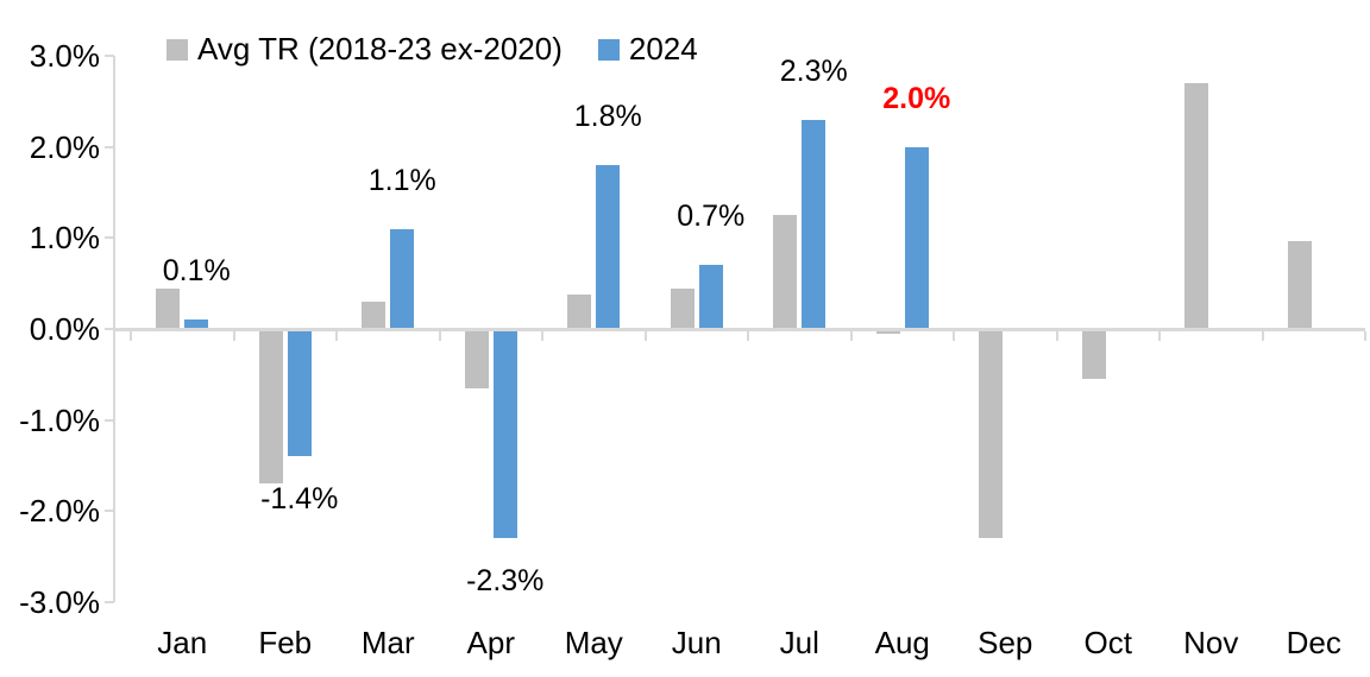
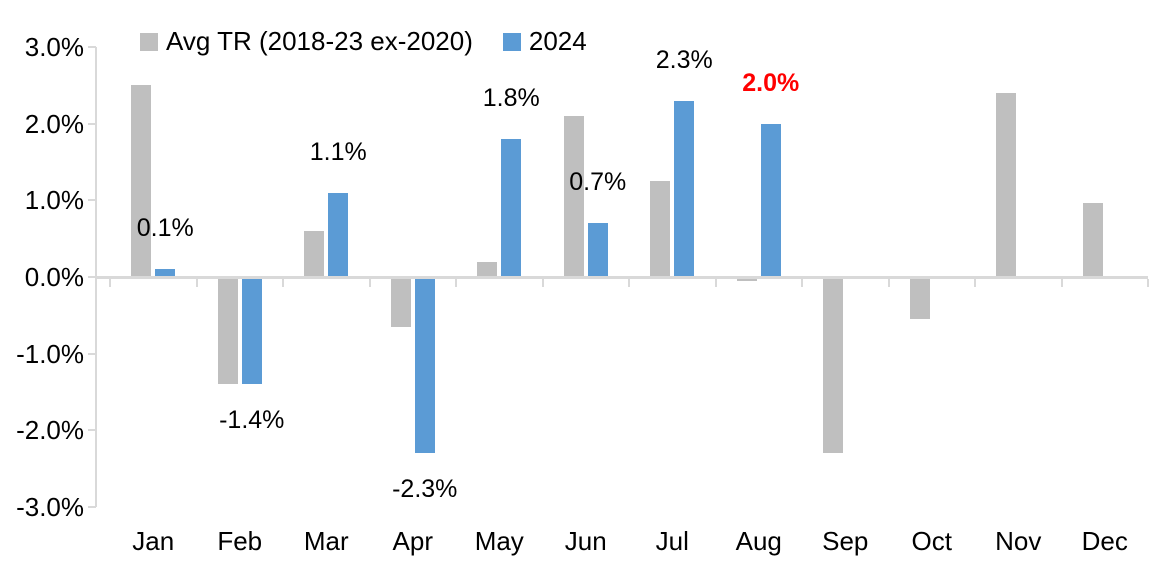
Avg TR (2018-23 ex-2020)/Jan: 0.5% -> 2.5%
Avg TR (2018-23 ex-2020)/Feb: -1.7% -> -1.4%
Avg TR (2018-23 ex-2020)/Mar: 0.3% -> 0.6%
Avg TR (2018-23 ex-2020)/May: 0.4% -> 0.2%
Avg TR (2018-23 ex-2020)/Jun: 0.5% -> 2.1%
Avg TR (2018-23 ex-2020)/Nov: 2.7% -> 2.4%
